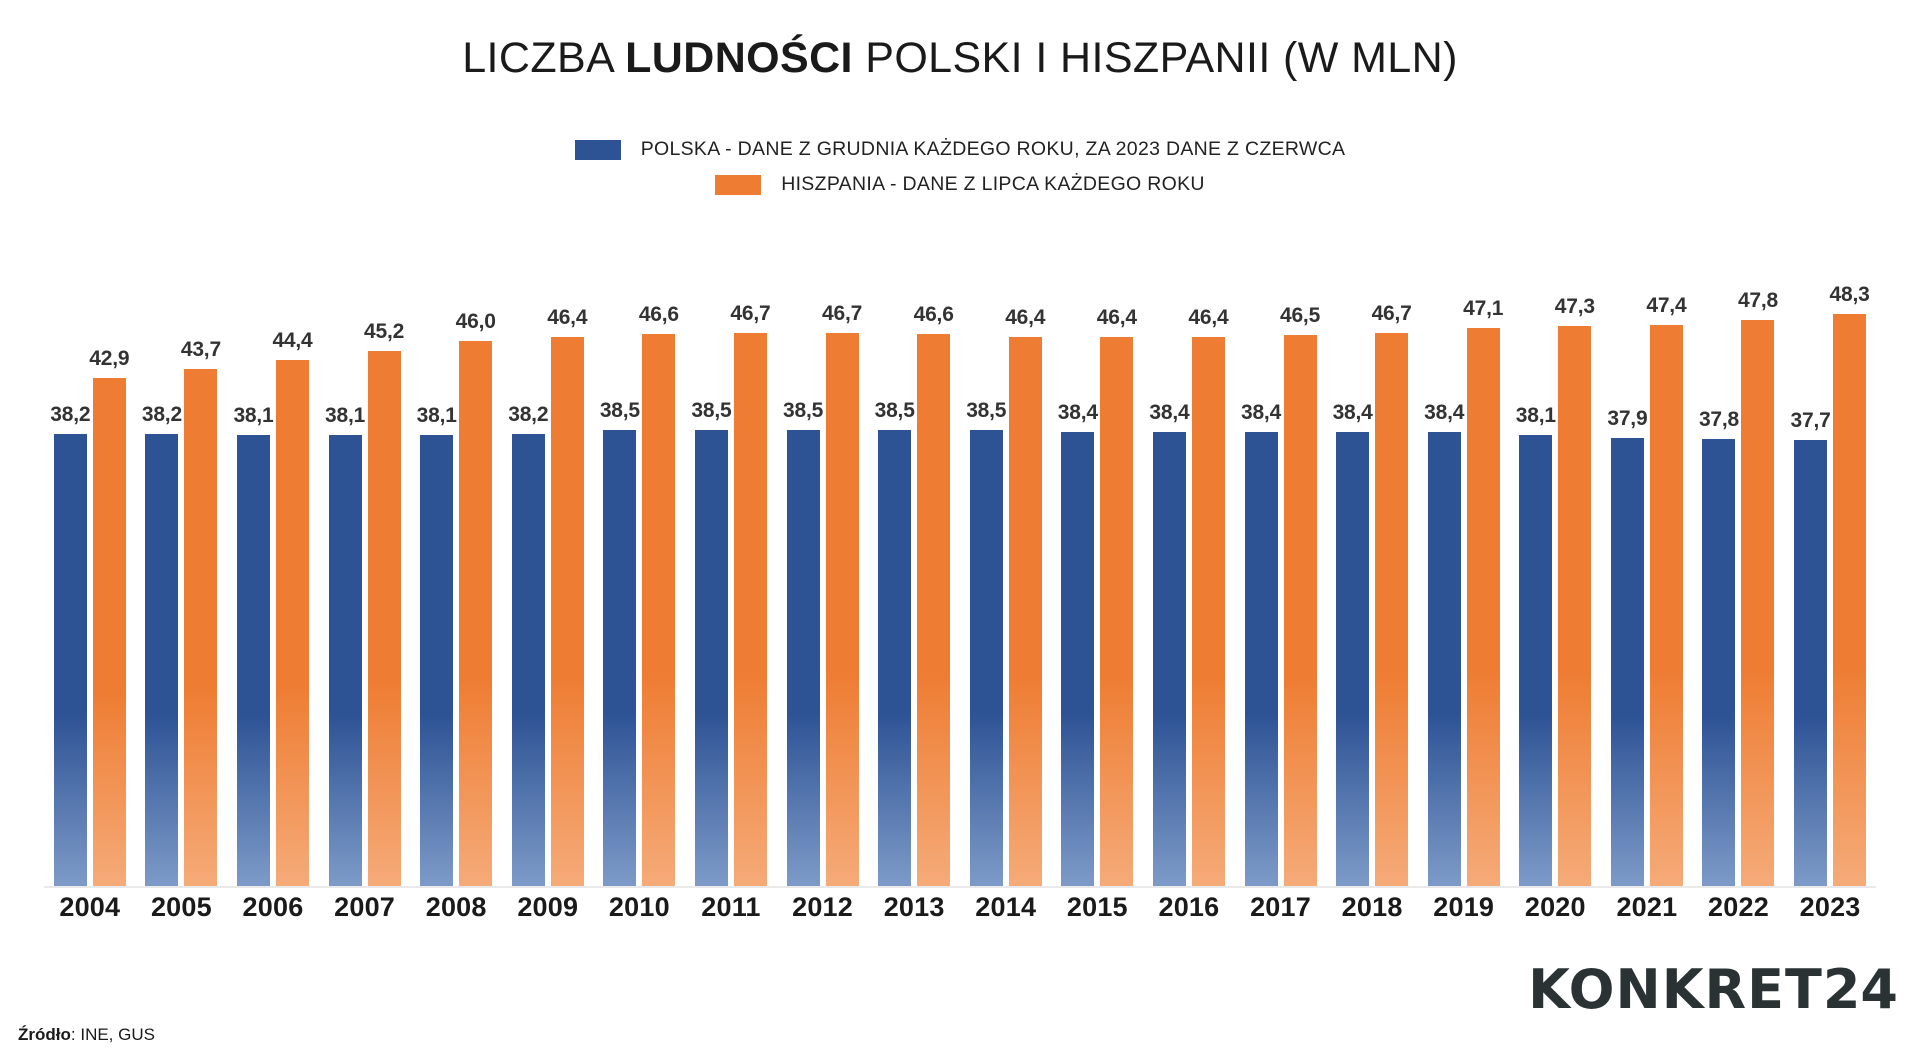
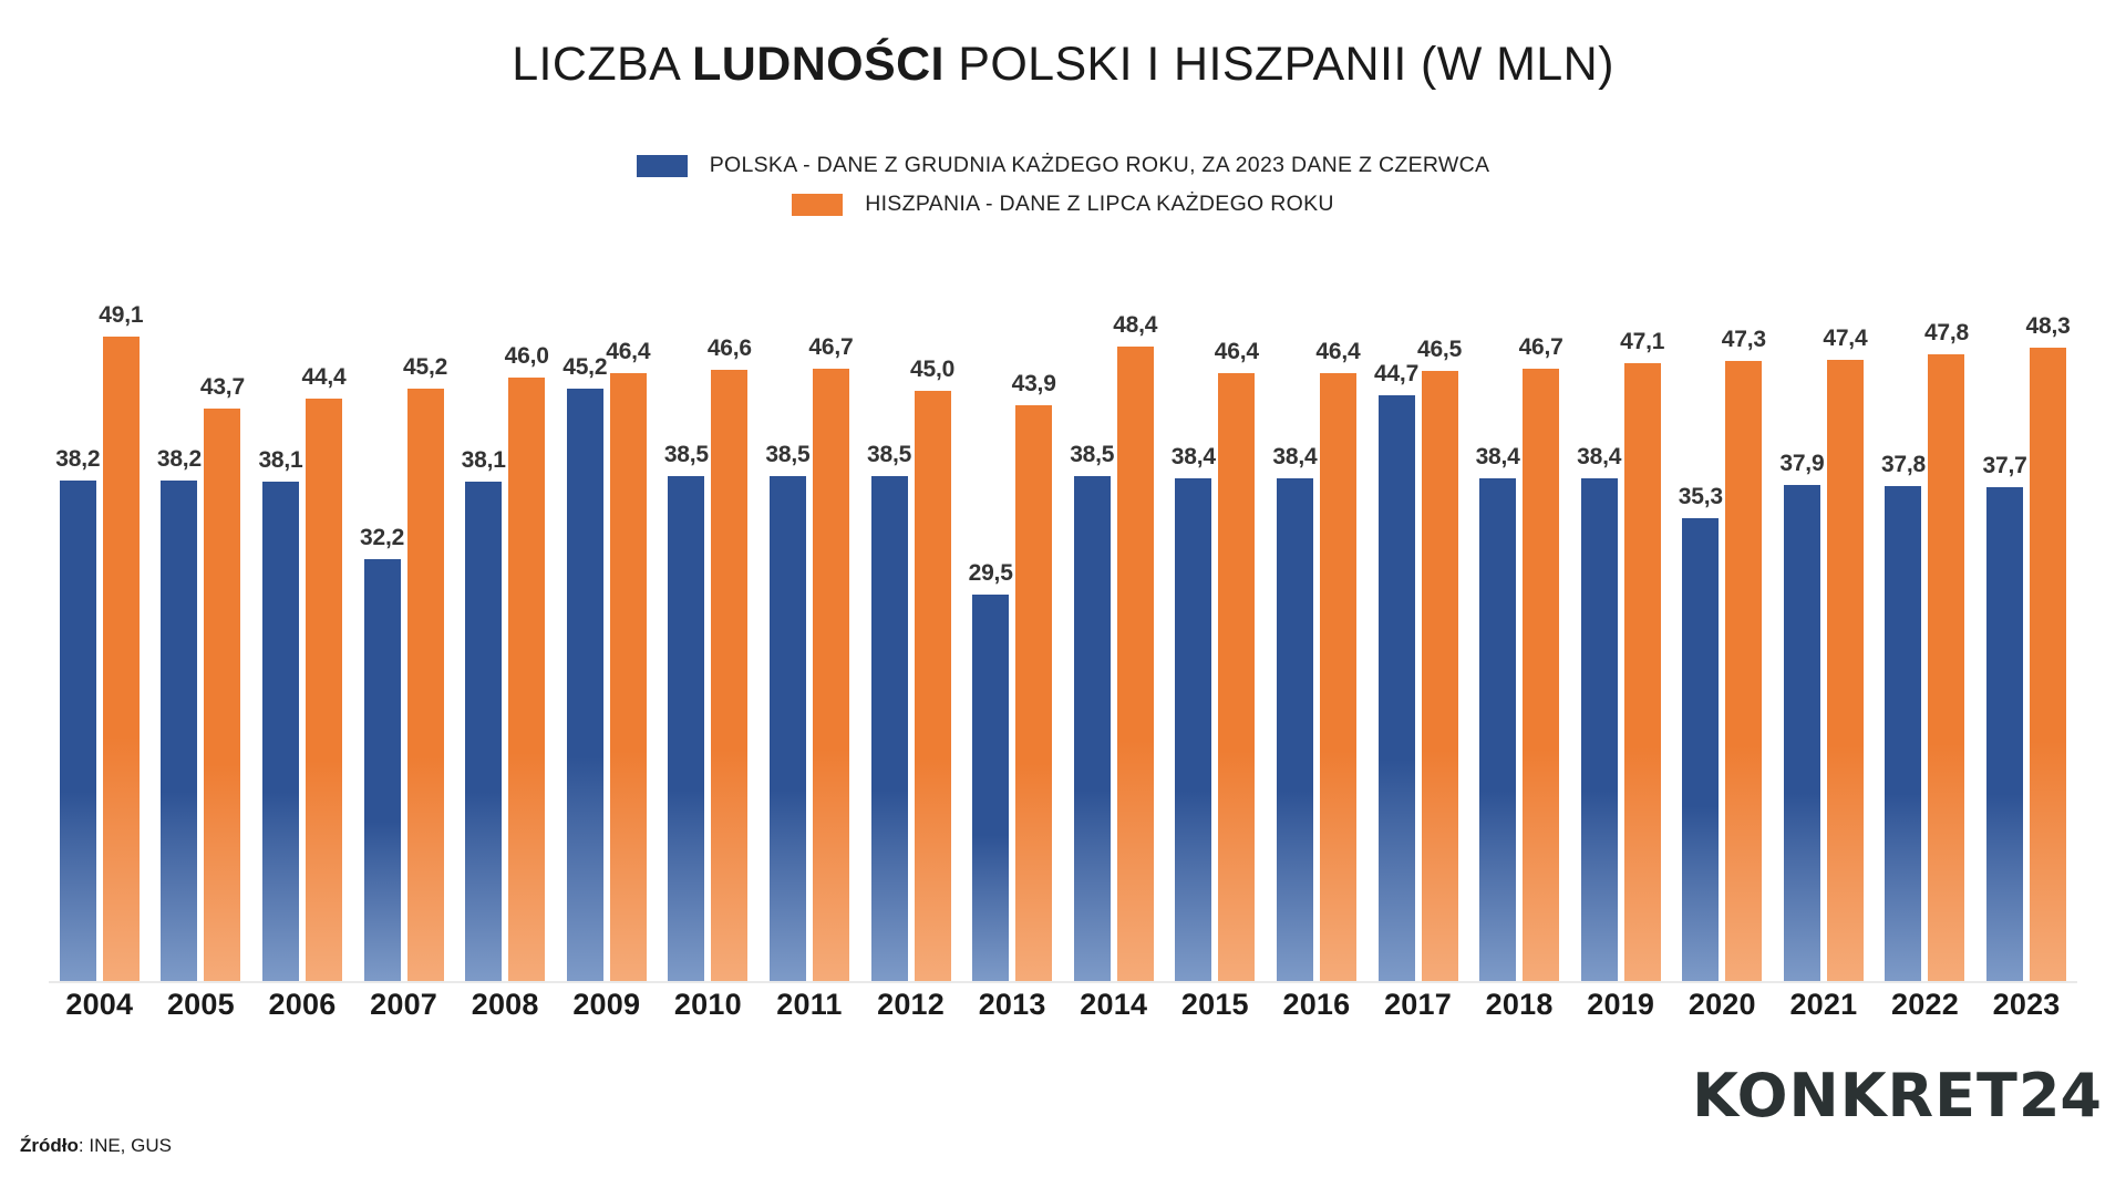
HISZPANIA - DANE Z LIPCA KAŻDEGO ROKU/2004: 42,9 -> 49,1
POLSKA - DANE Z GRUDNIA KAŻDEGO ROKU, ZA 2023 DANE Z CZERWCA/2007: 38,1 -> 32,2
POLSKA - DANE Z GRUDNIA KAŻDEGO ROKU, ZA 2023 DANE Z CZERWCA/2009: 38,2 -> 45,2
HISZPANIA - DANE Z LIPCA KAŻDEGO ROKU/2012: 46,7 -> 45,0
POLSKA - DANE Z GRUDNIA KAŻDEGO ROKU, ZA 2023 DANE Z CZERWCA/2013: 38,5 -> 29,5
HISZPANIA - DANE Z LIPCA KAŻDEGO ROKU/2013: 46,6 -> 43,9
HISZPANIA - DANE Z LIPCA KAŻDEGO ROKU/2014: 46,4 -> 48,4
POLSKA - DANE Z GRUDNIA KAŻDEGO ROKU, ZA 2023 DANE Z CZERWCA/2017: 38,4 -> 44,7
POLSKA - DANE Z GRUDNIA KAŻDEGO ROKU, ZA 2023 DANE Z CZERWCA/2020: 38,1 -> 35,3
